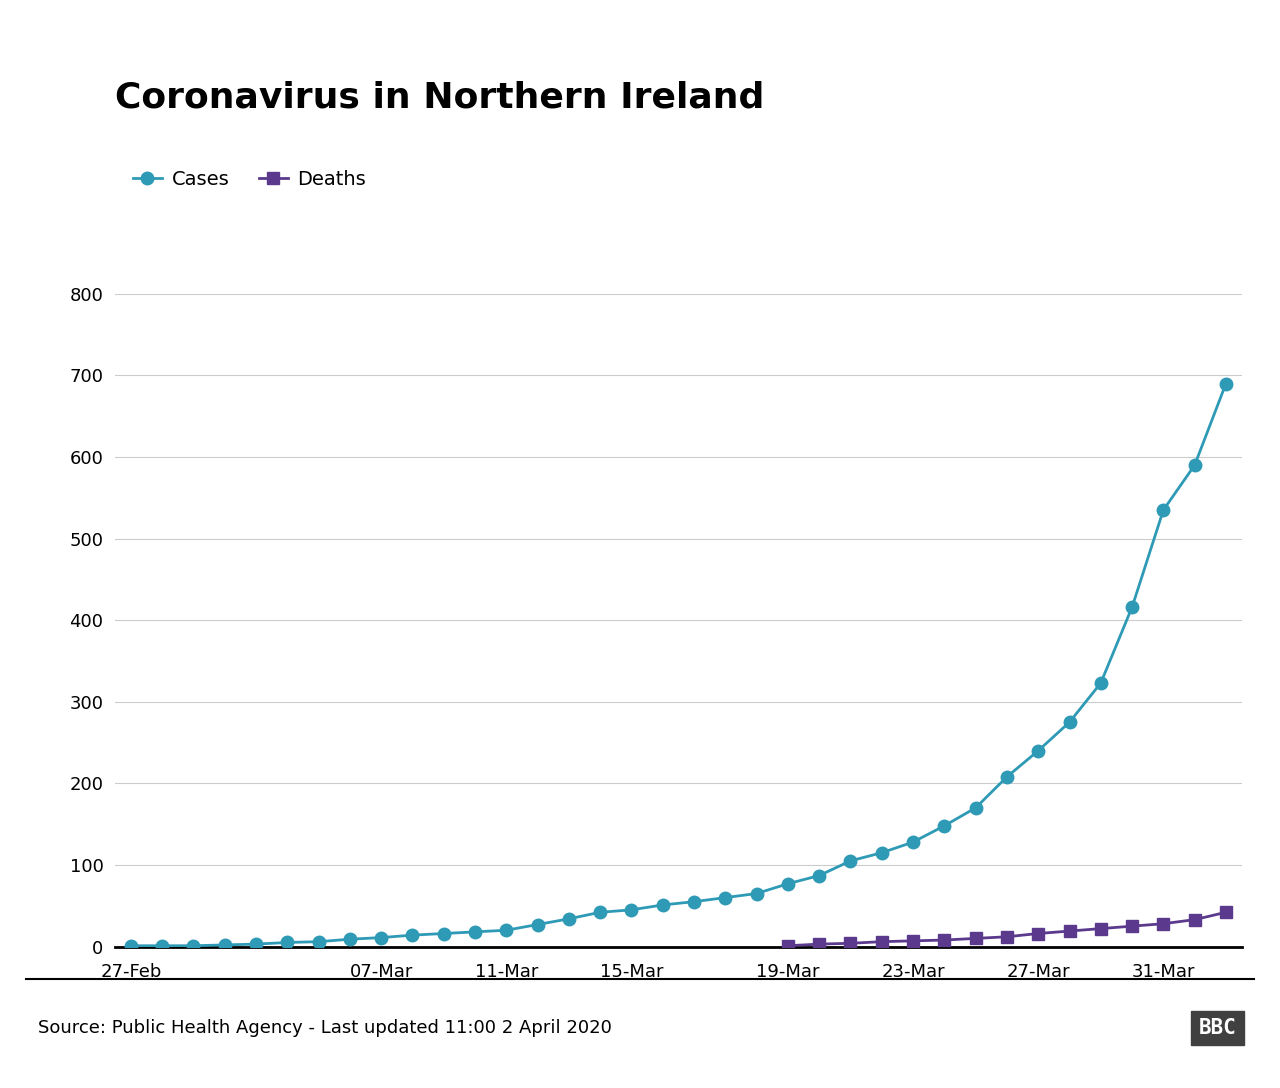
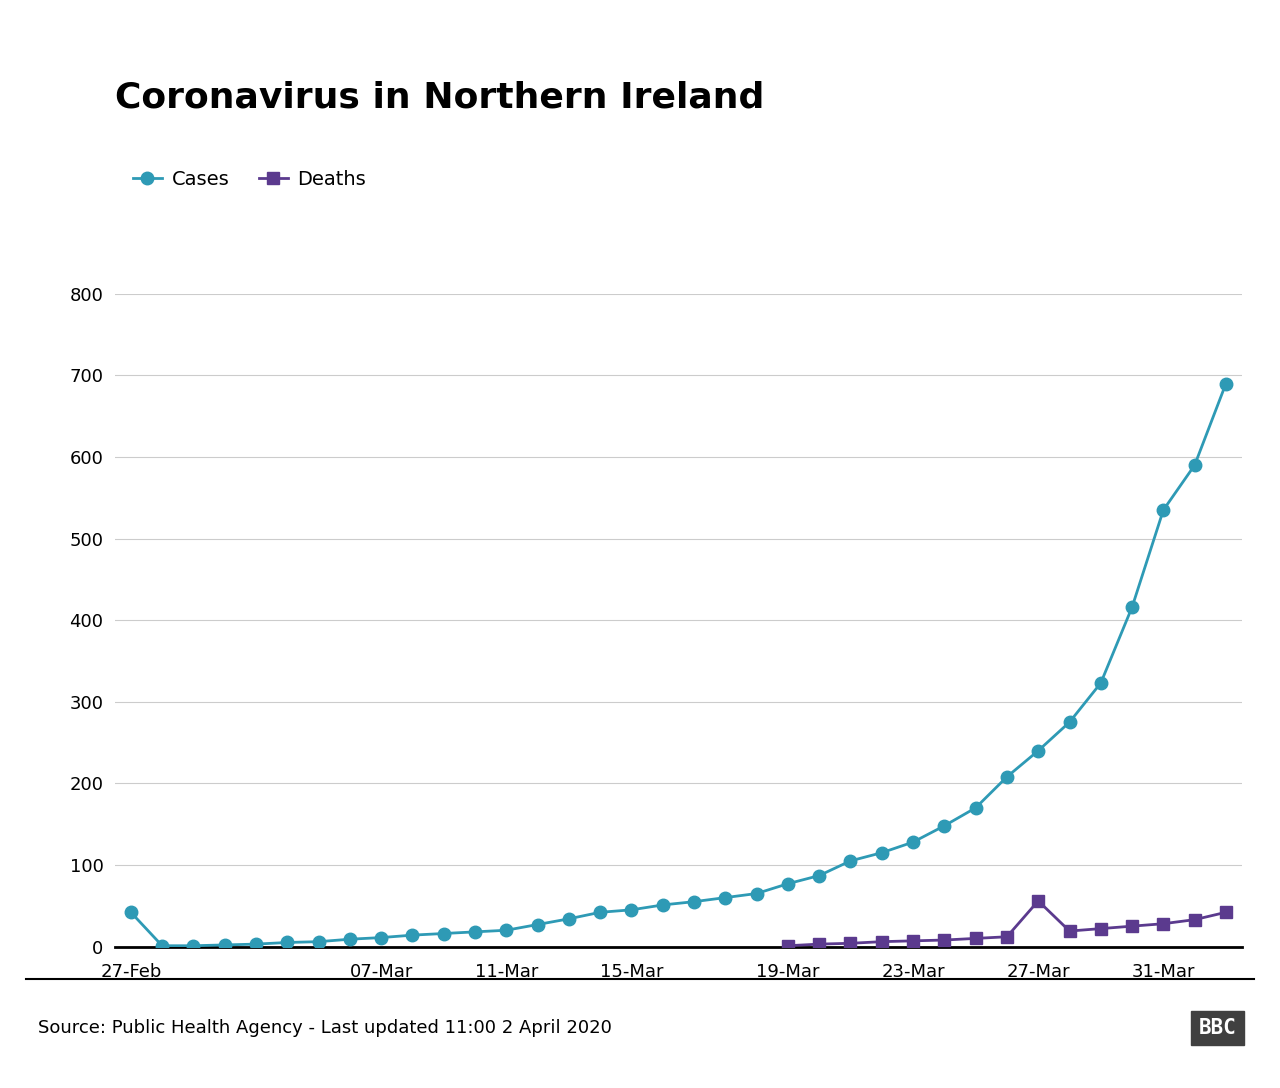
Cases/27-Feb: 1 -> 42
Deaths/27-Mar: 16 -> 56
